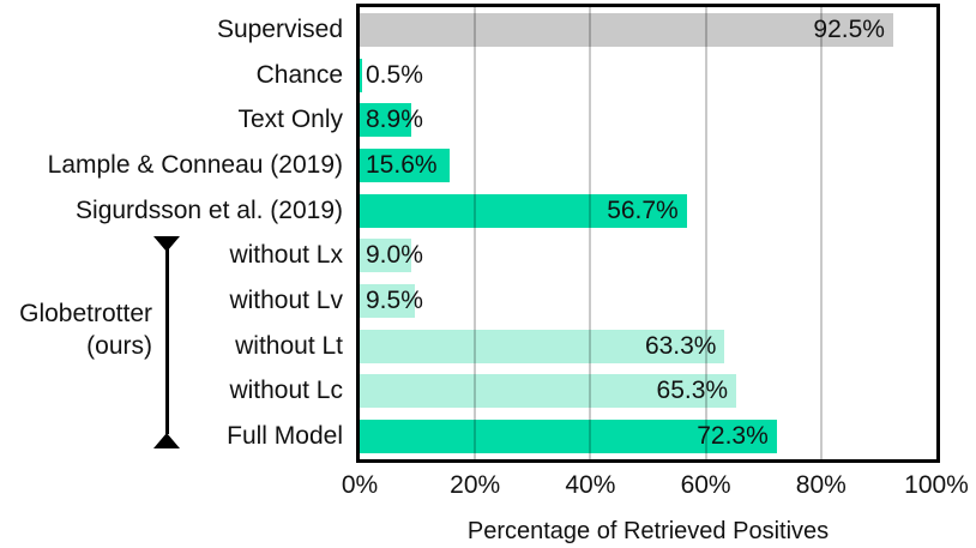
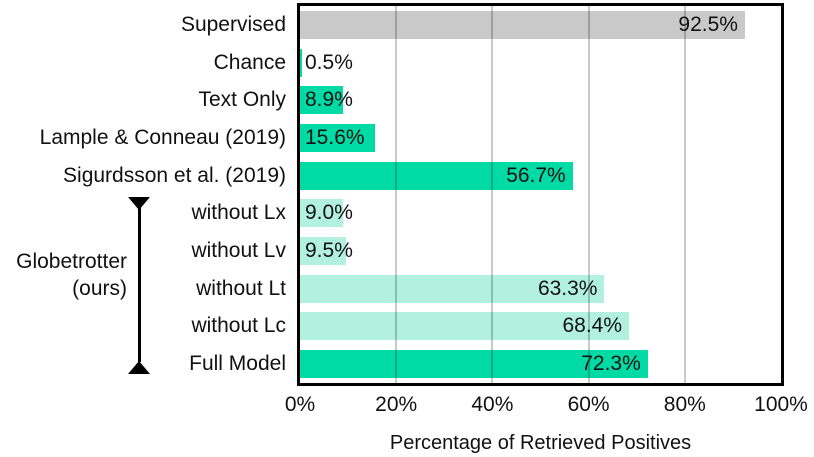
without Lc: 65.3% -> 68.4%
